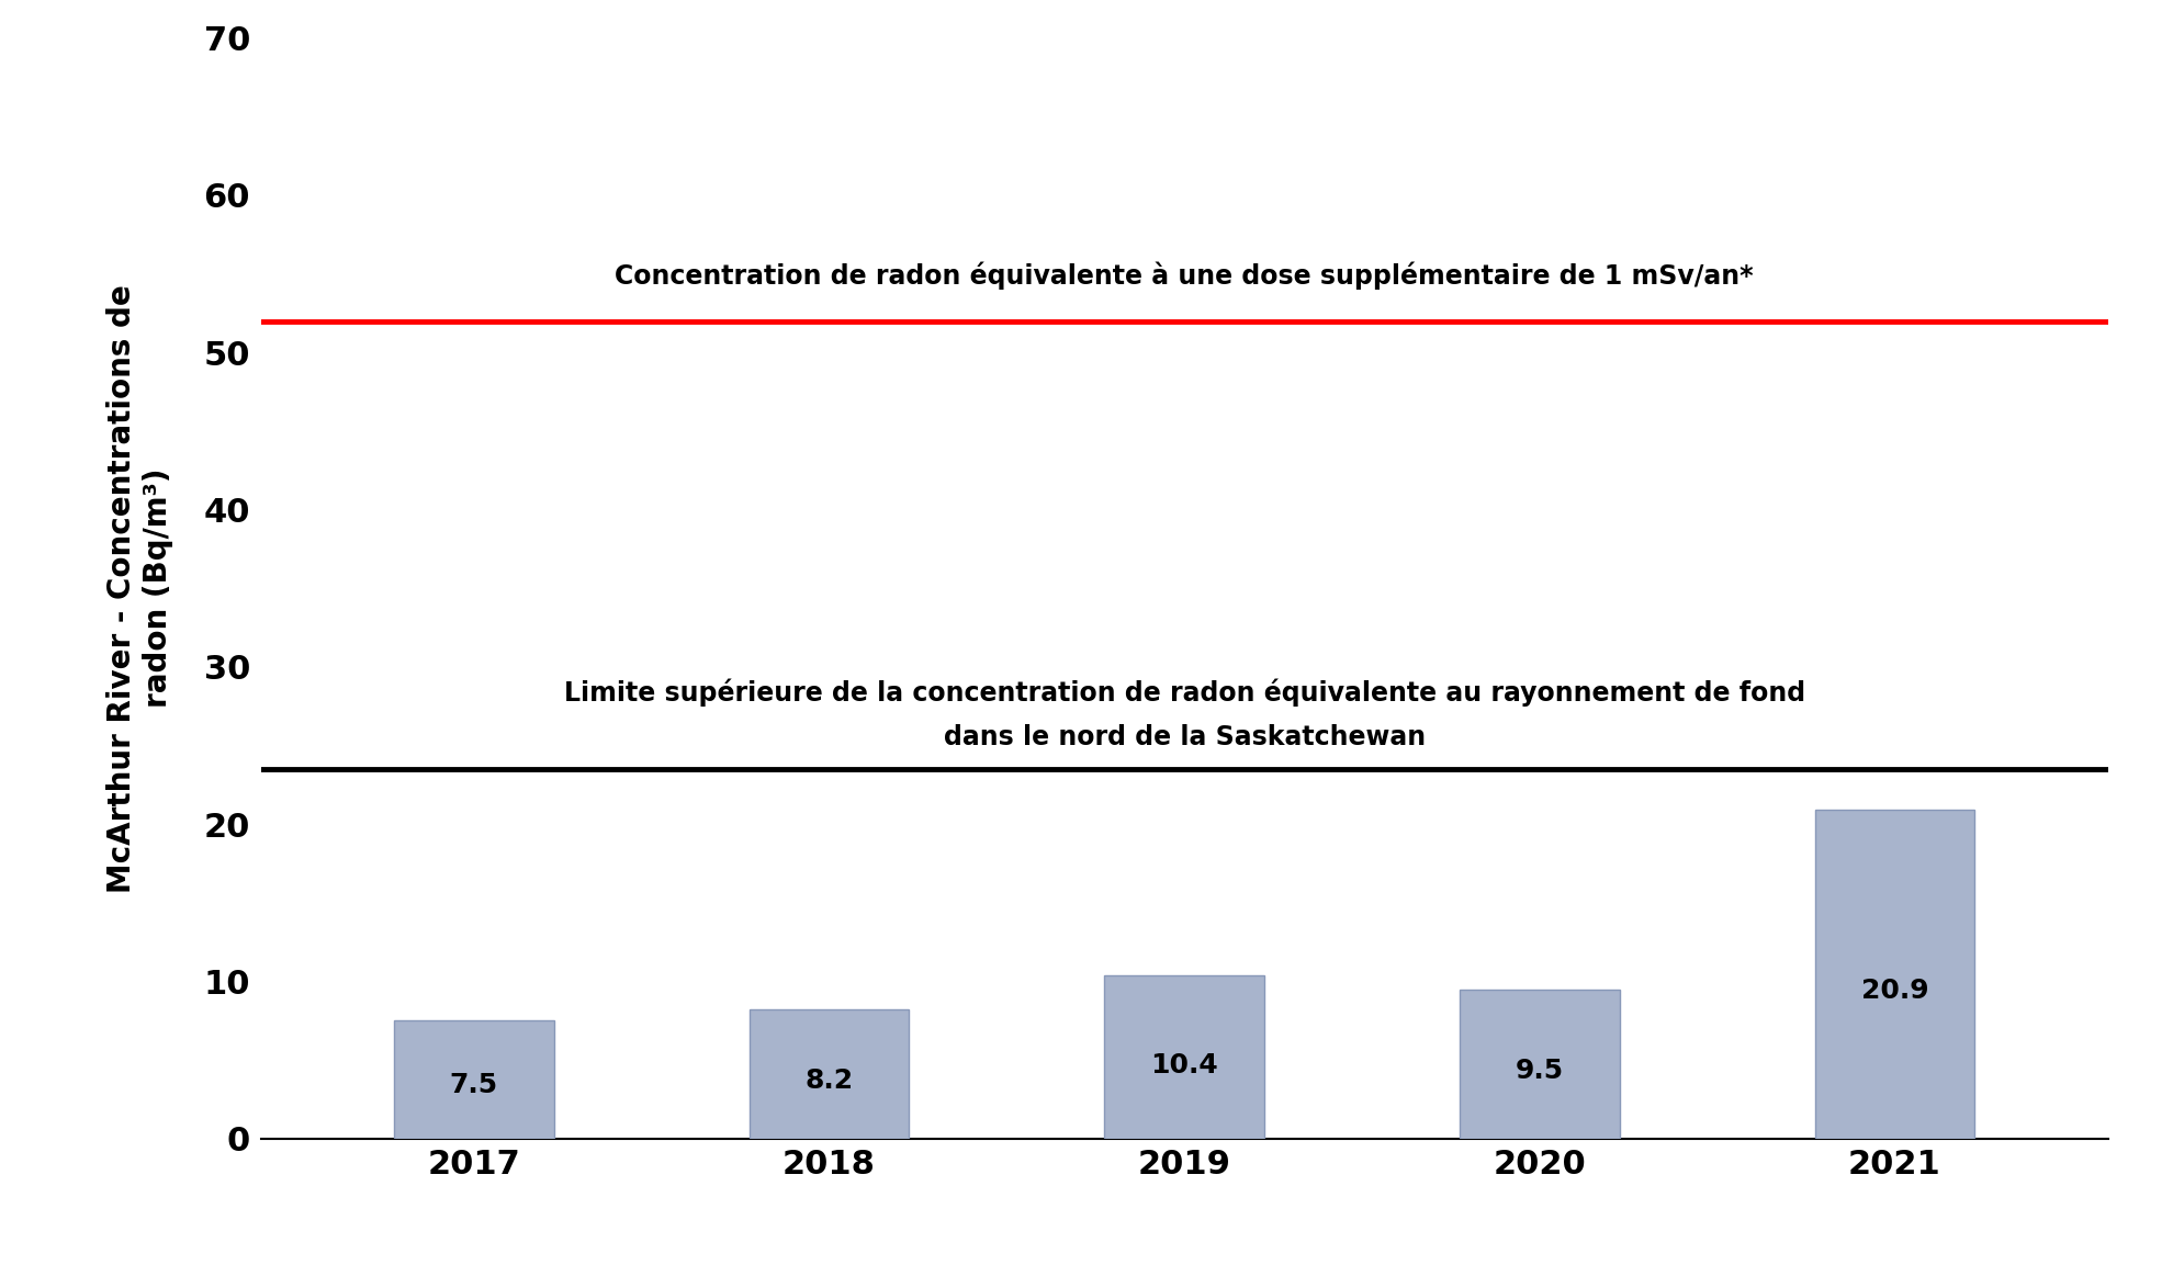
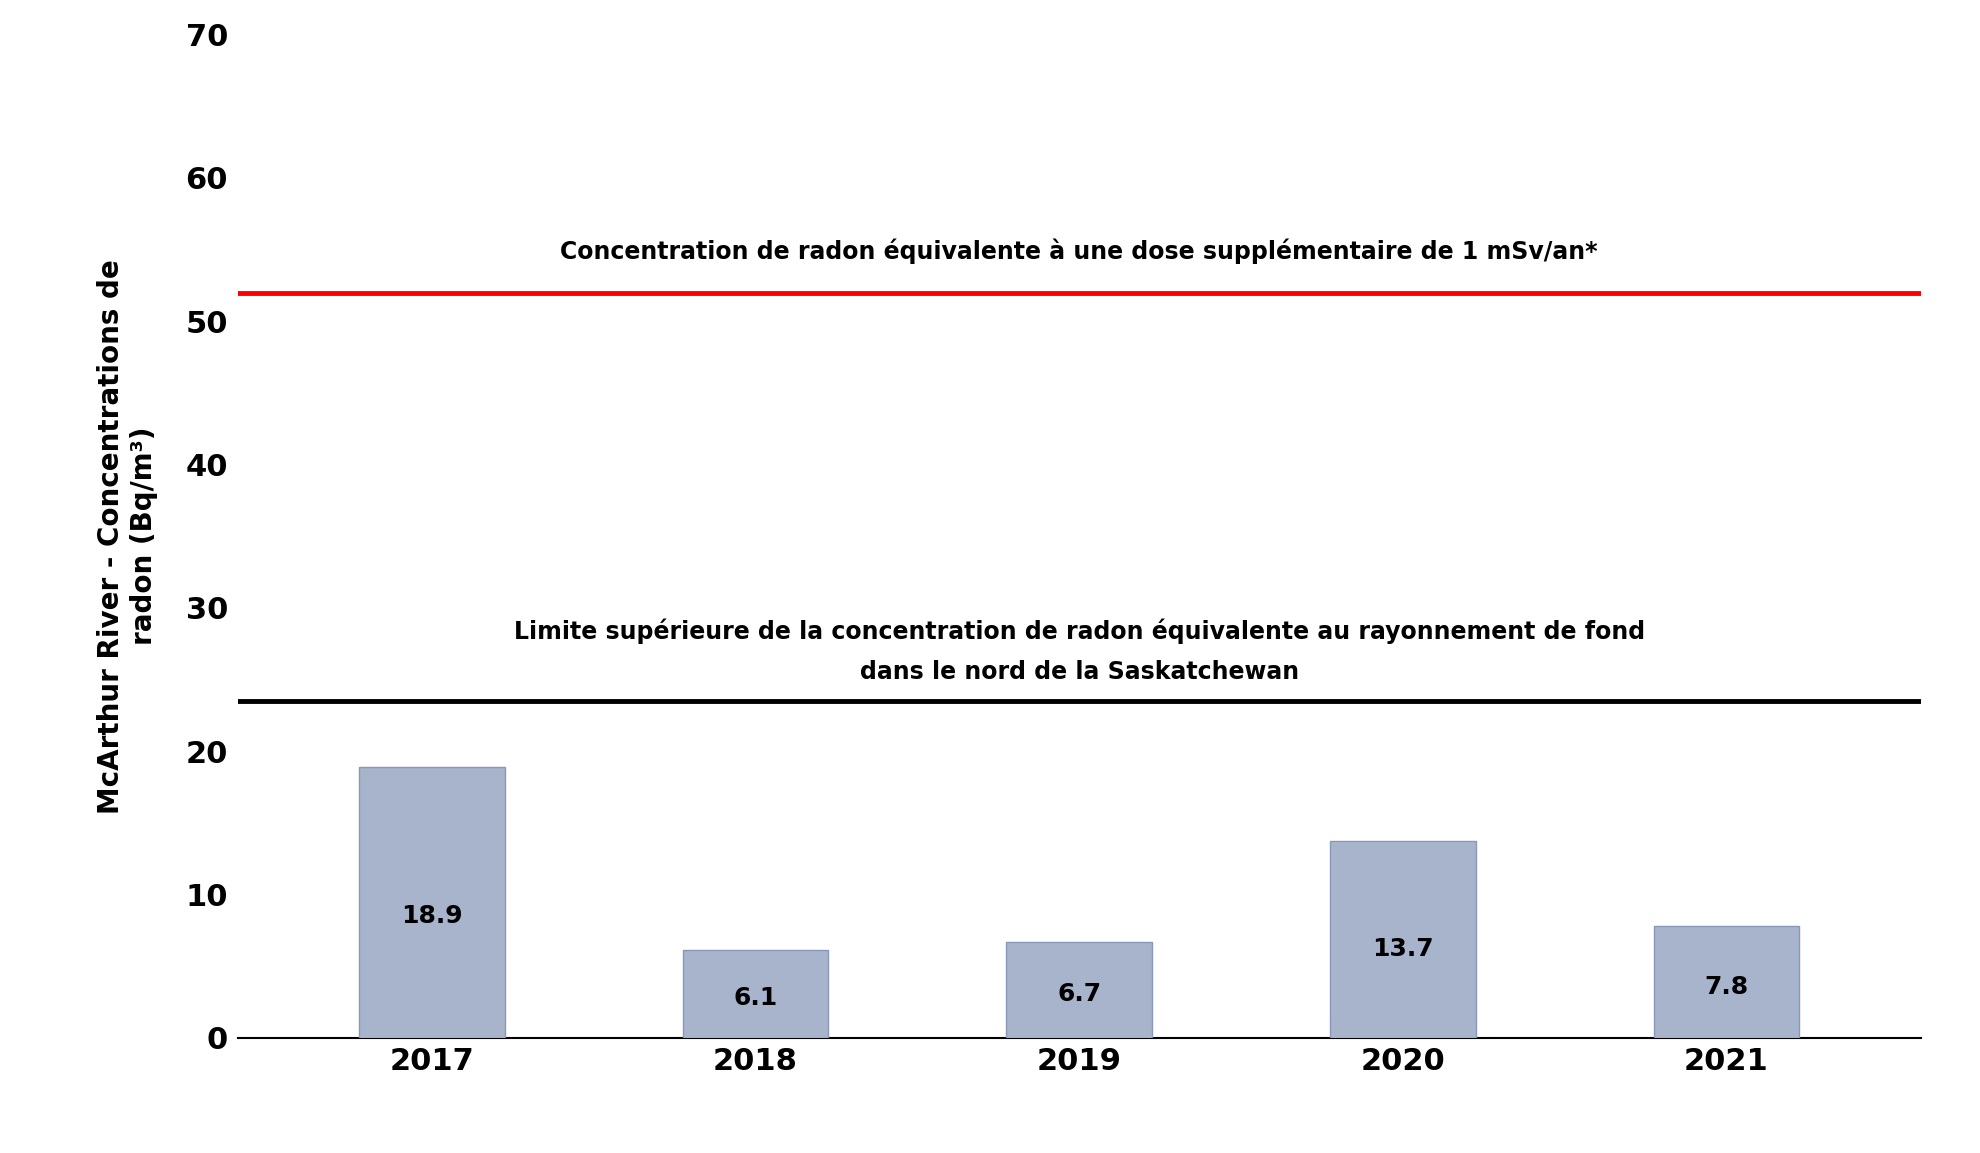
2017: 7.5 -> 18.9
2018: 8.2 -> 6.1
2019: 10.4 -> 6.7
2020: 9.5 -> 13.7
2021: 20.9 -> 7.8
